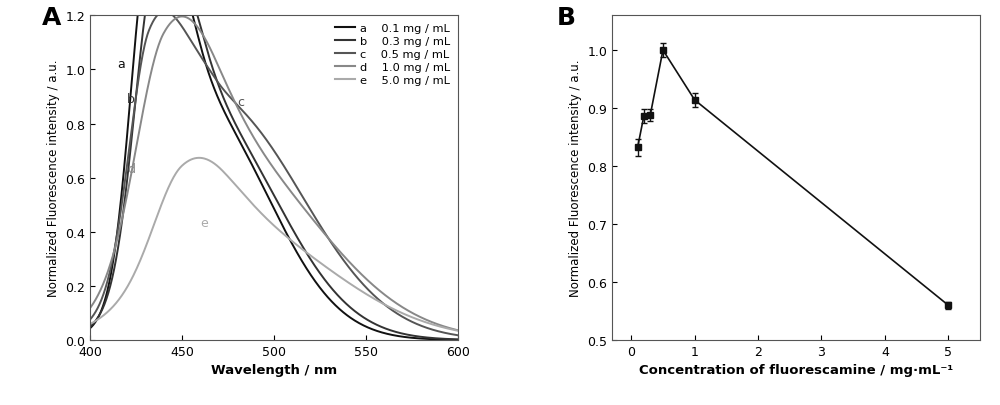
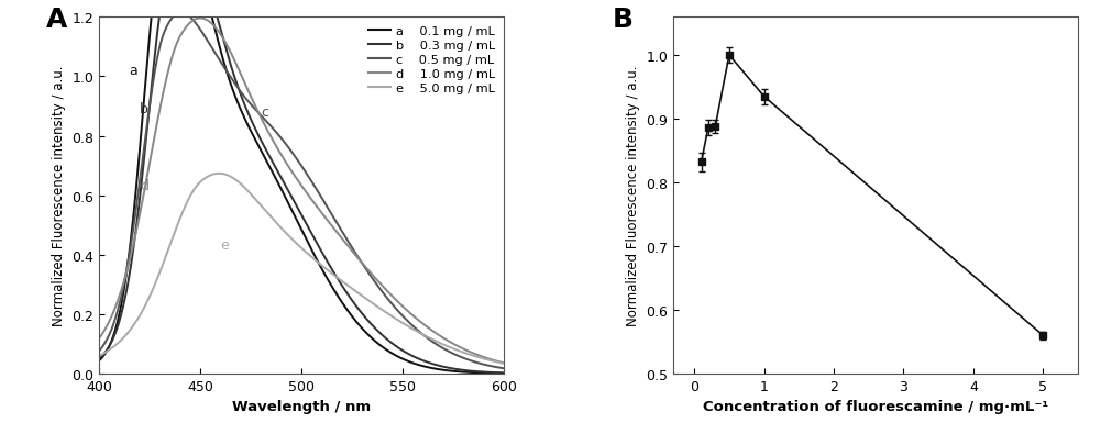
1: 0.914 -> 0.935
